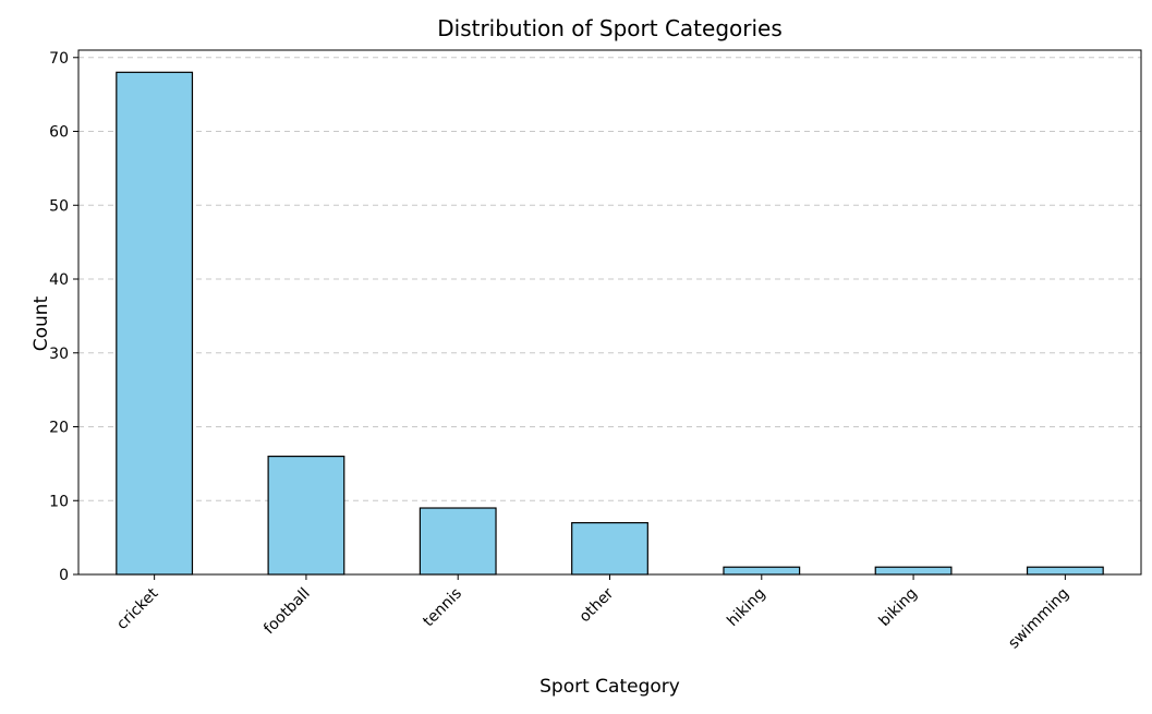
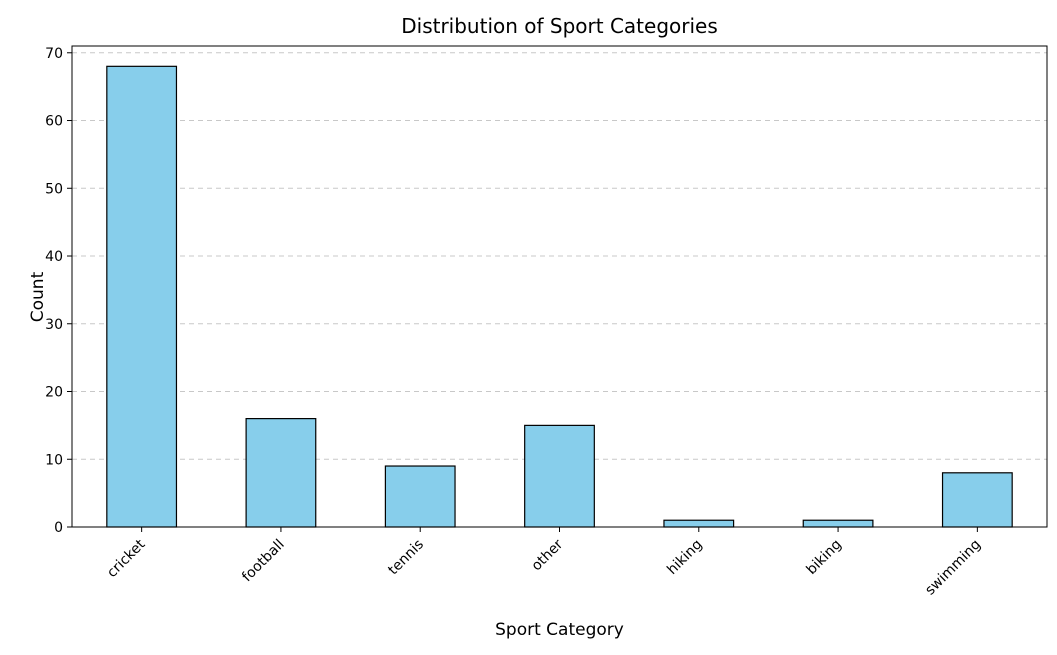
other: 7 -> 15
swimming: 1 -> 8
